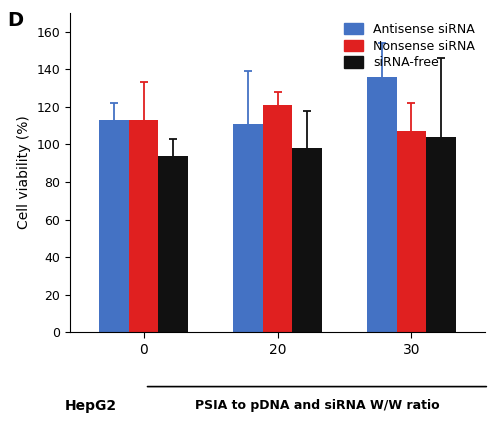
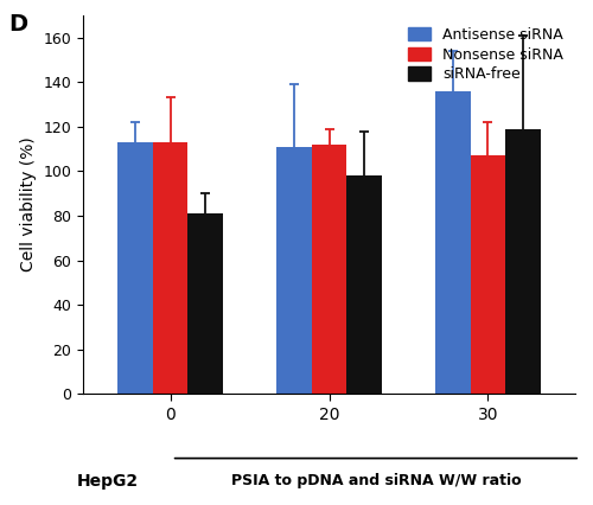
siRNA-free/0: 94 -> 81
Nonsense siRNA/20: 121 -> 112
siRNA-free/30: 104 -> 119
